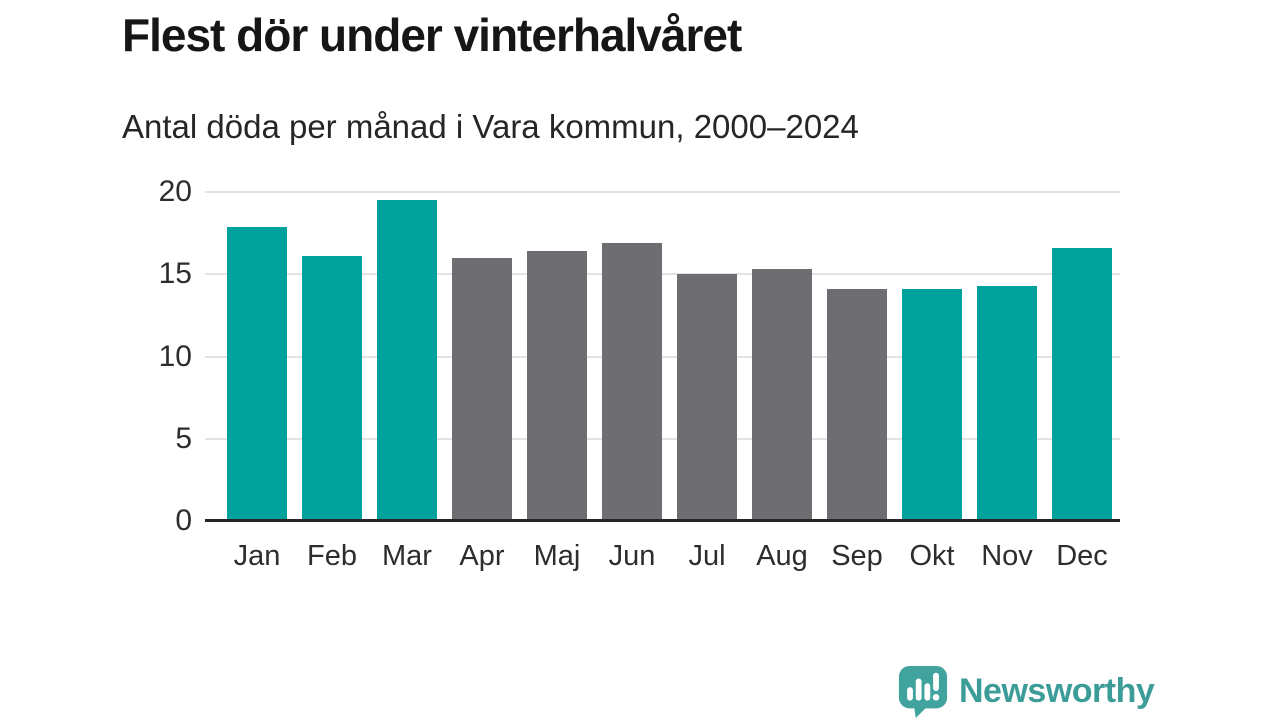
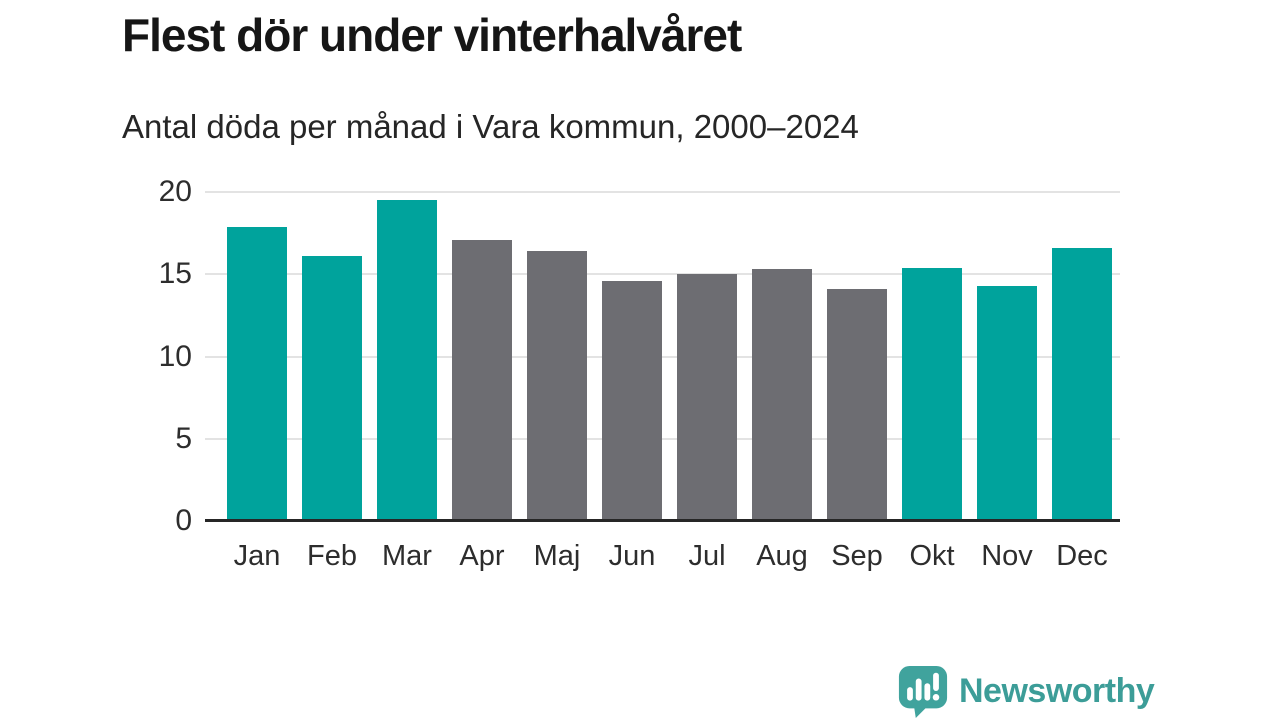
Apr: 16.0 -> 17.1
Jun: 16.9 -> 14.6
Okt: 14.1 -> 15.4
